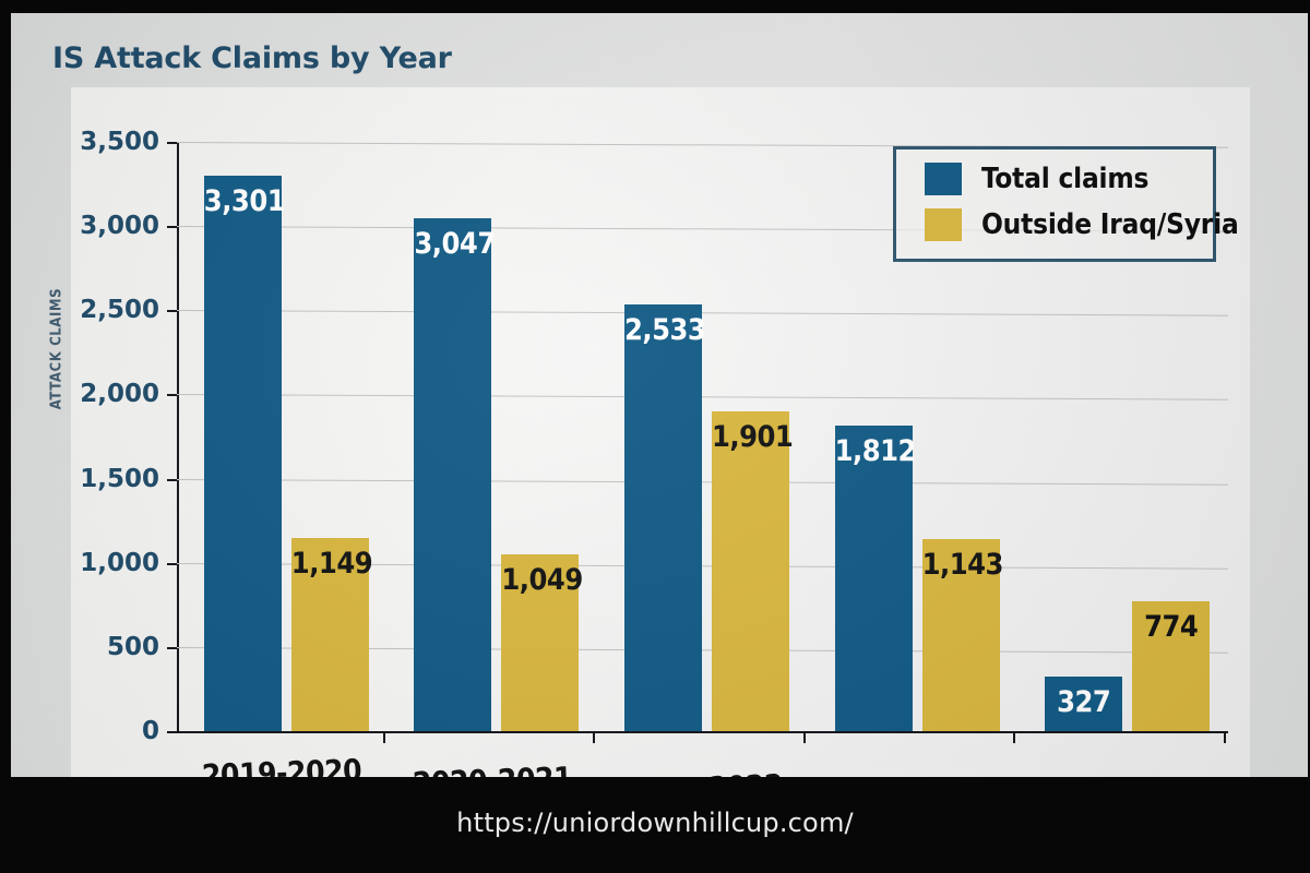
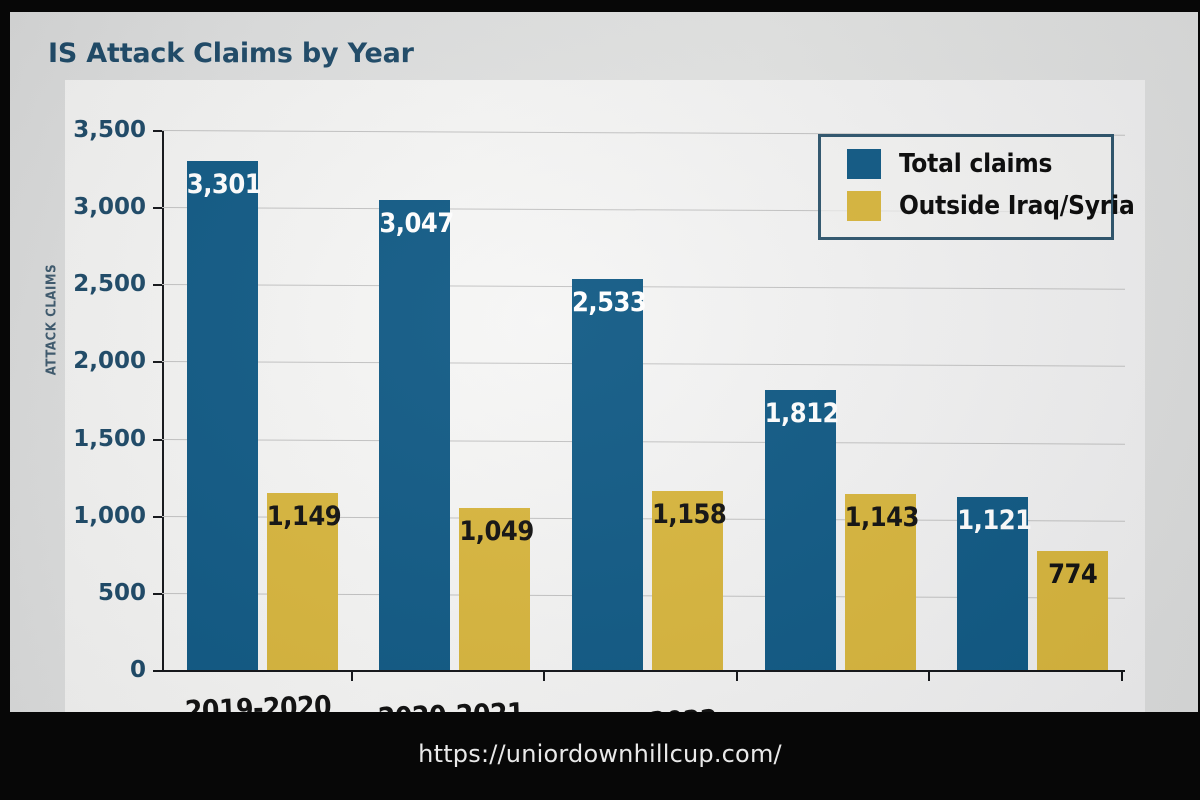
Outside Iraq/Syria/2021-2022: 1,901 -> 1,158
Total claims/2023-2024: 327 -> 1,121
